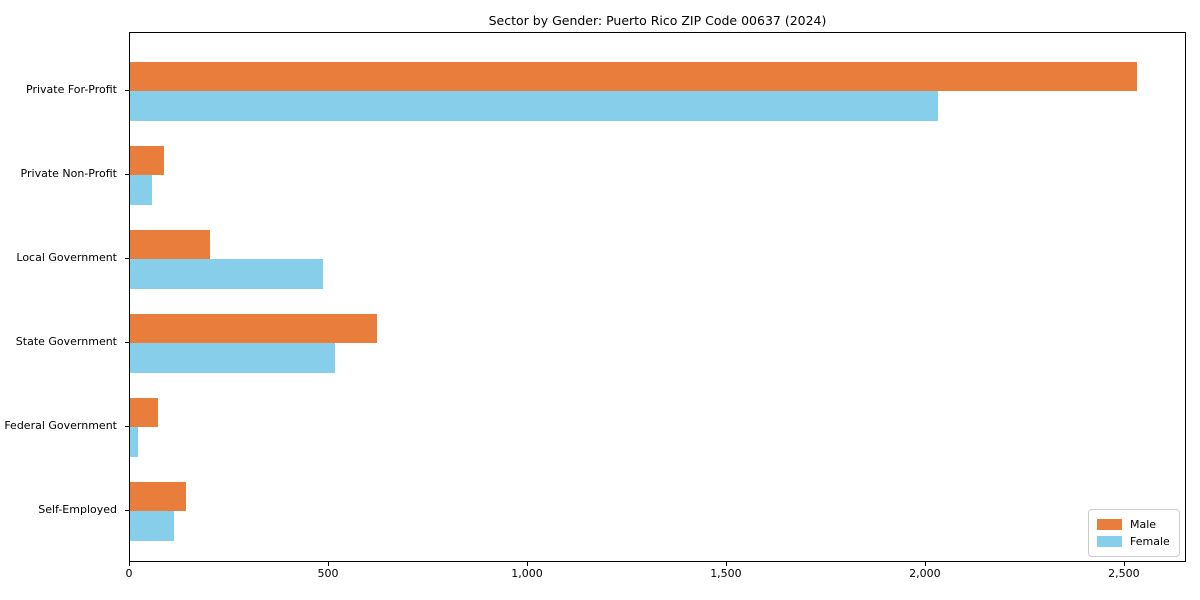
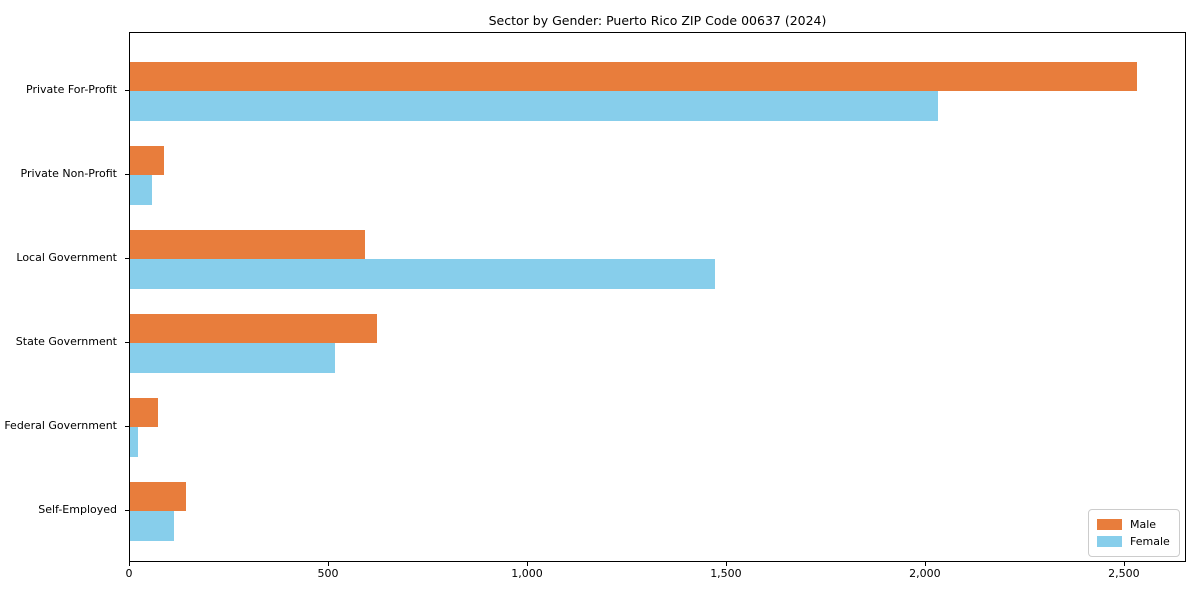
Male/Local Government: 200 -> 590
Female/Local Government: 480 -> 1470
